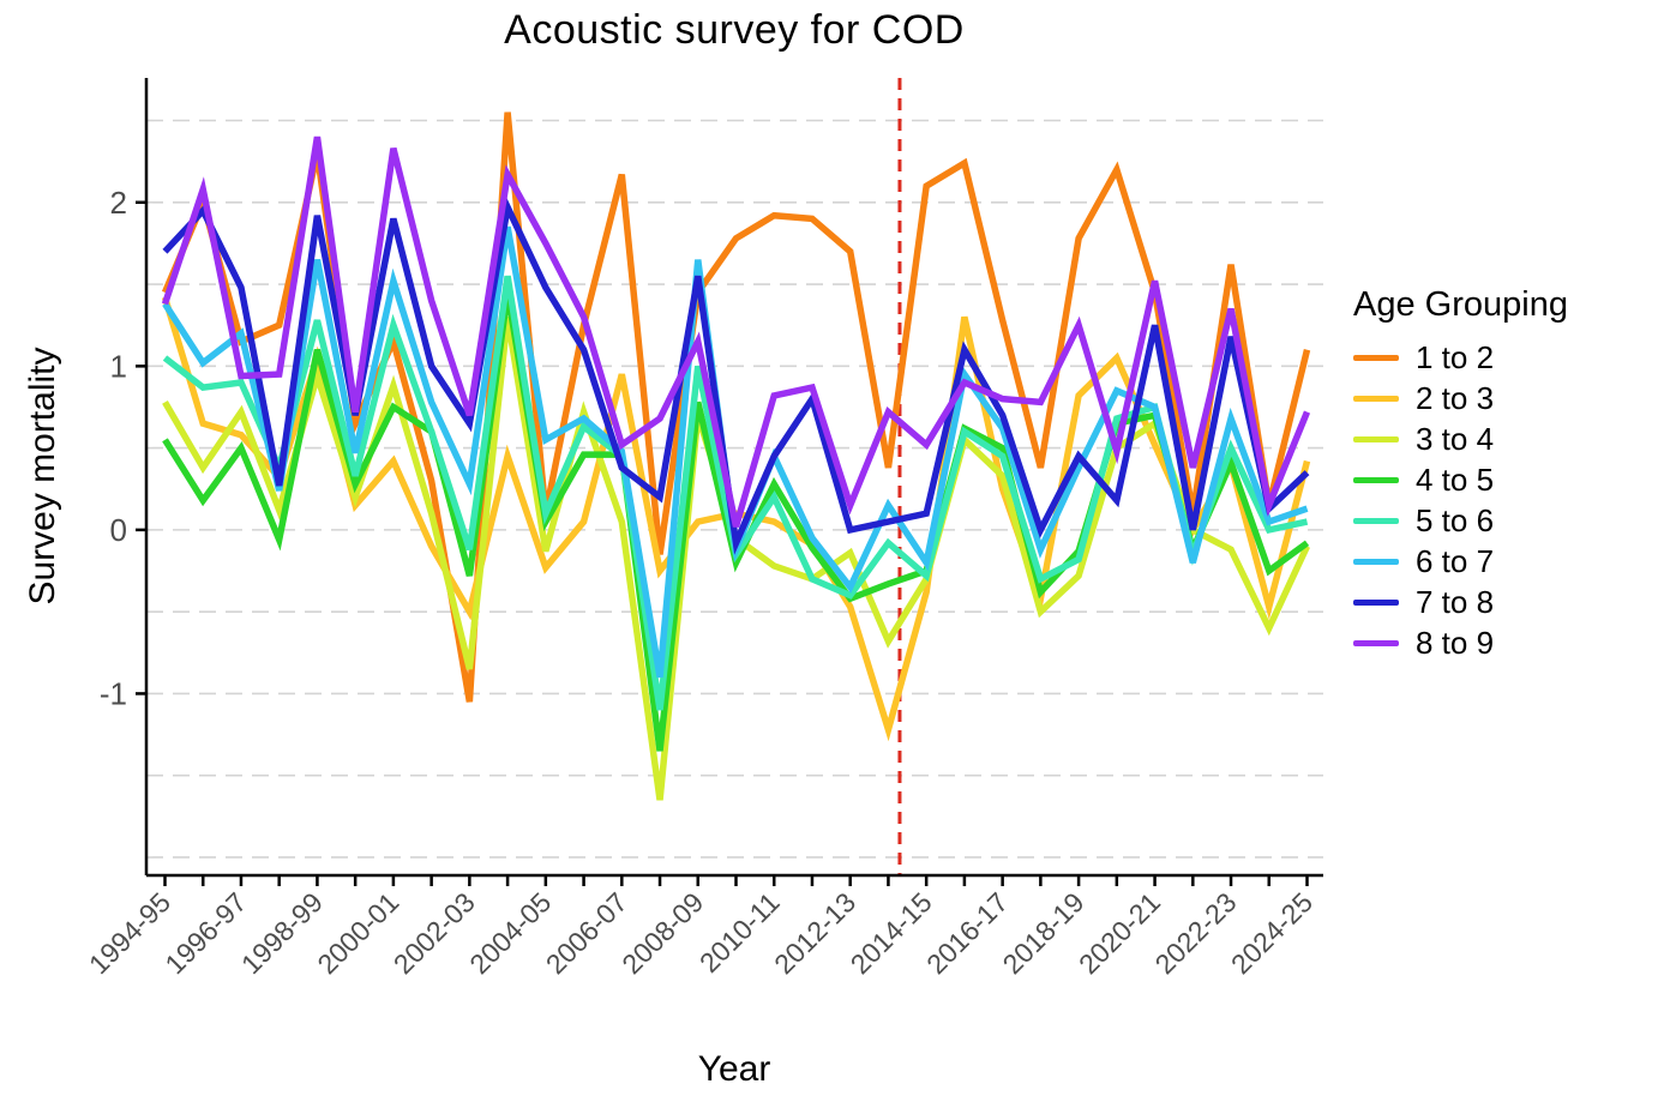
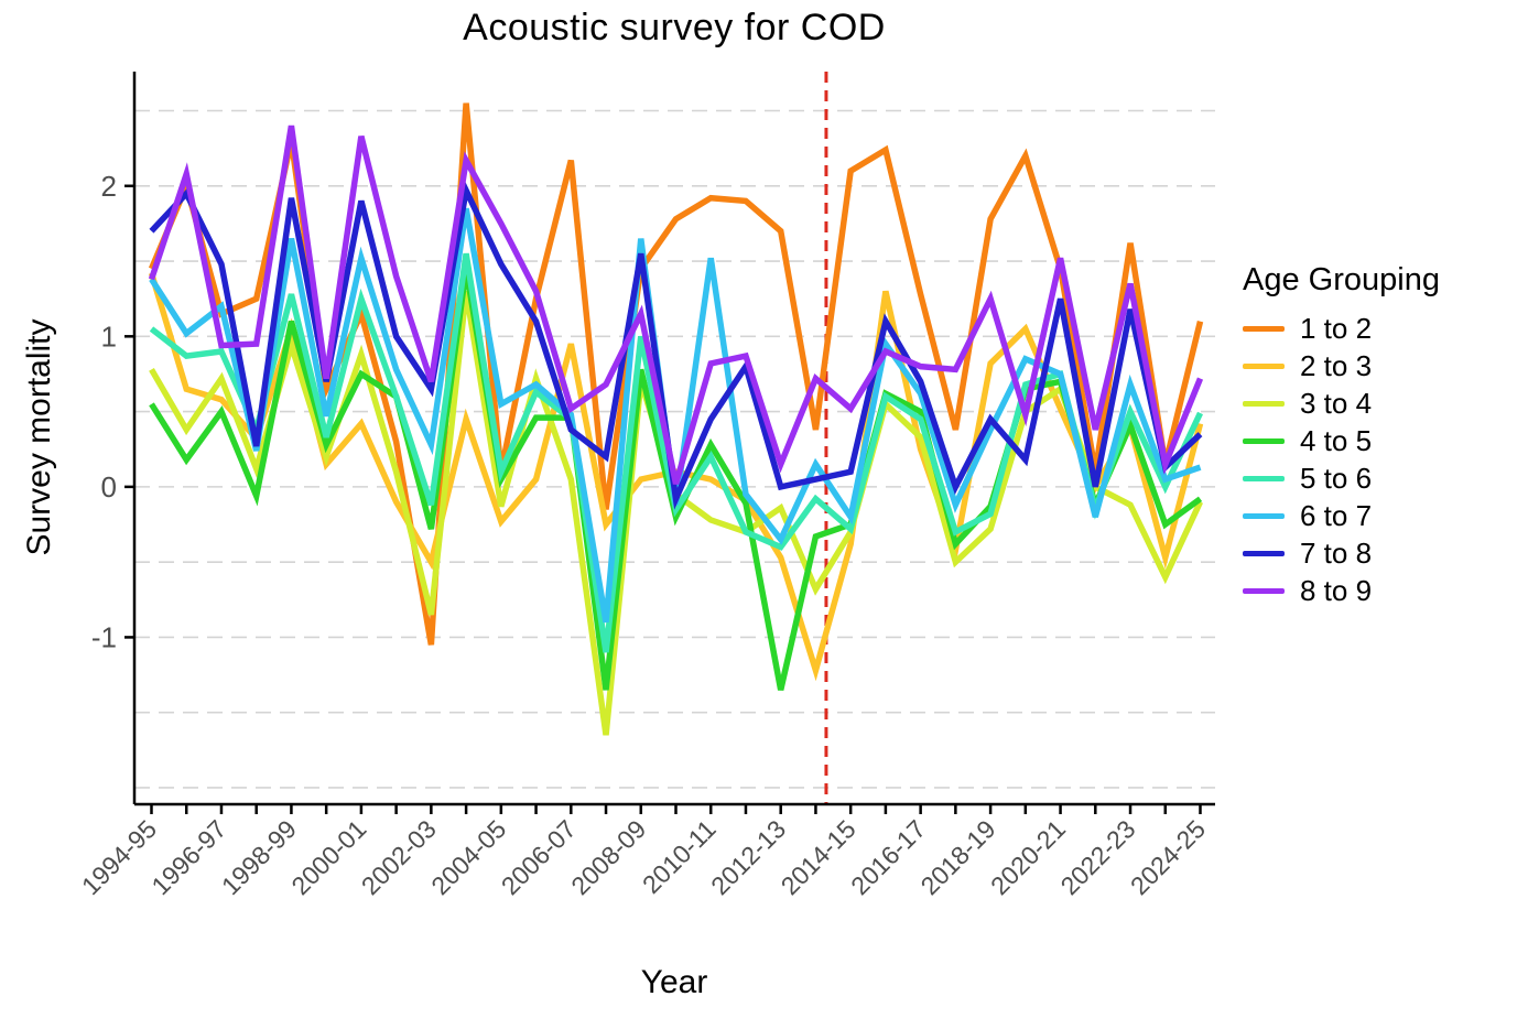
6 to 7/2010-11: 0.45 -> 1.52
4 to 5/2012-13: -0.42 -> -1.35
5 to 6/2024-25: 0.05 -> 0.49
